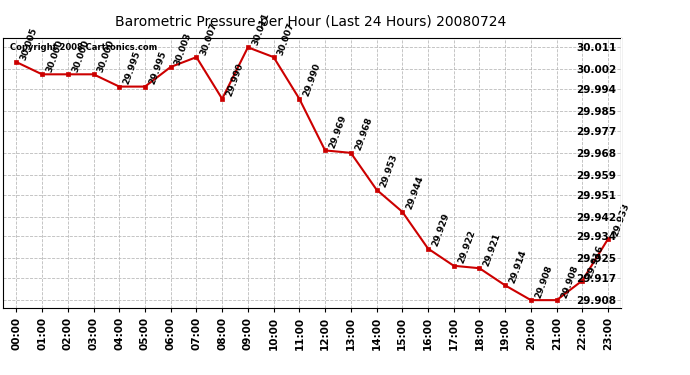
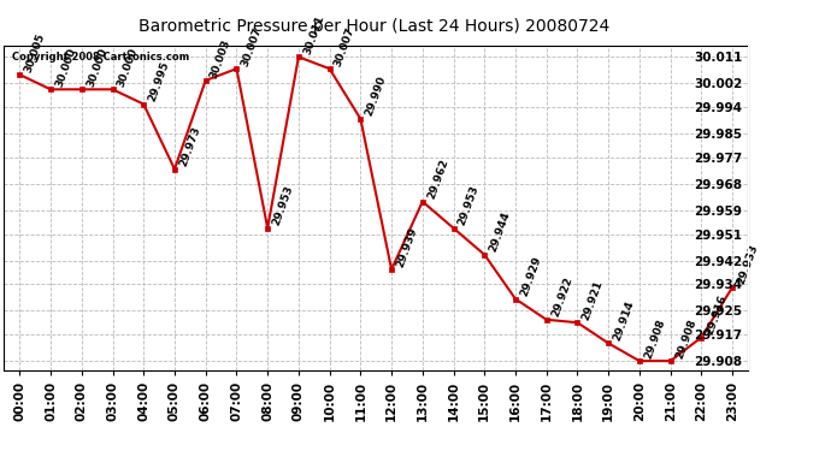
05:00: 29.995 -> 29.973
08:00: 29.990 -> 29.953
12:00: 29.969 -> 29.939
13:00: 29.968 -> 29.962
